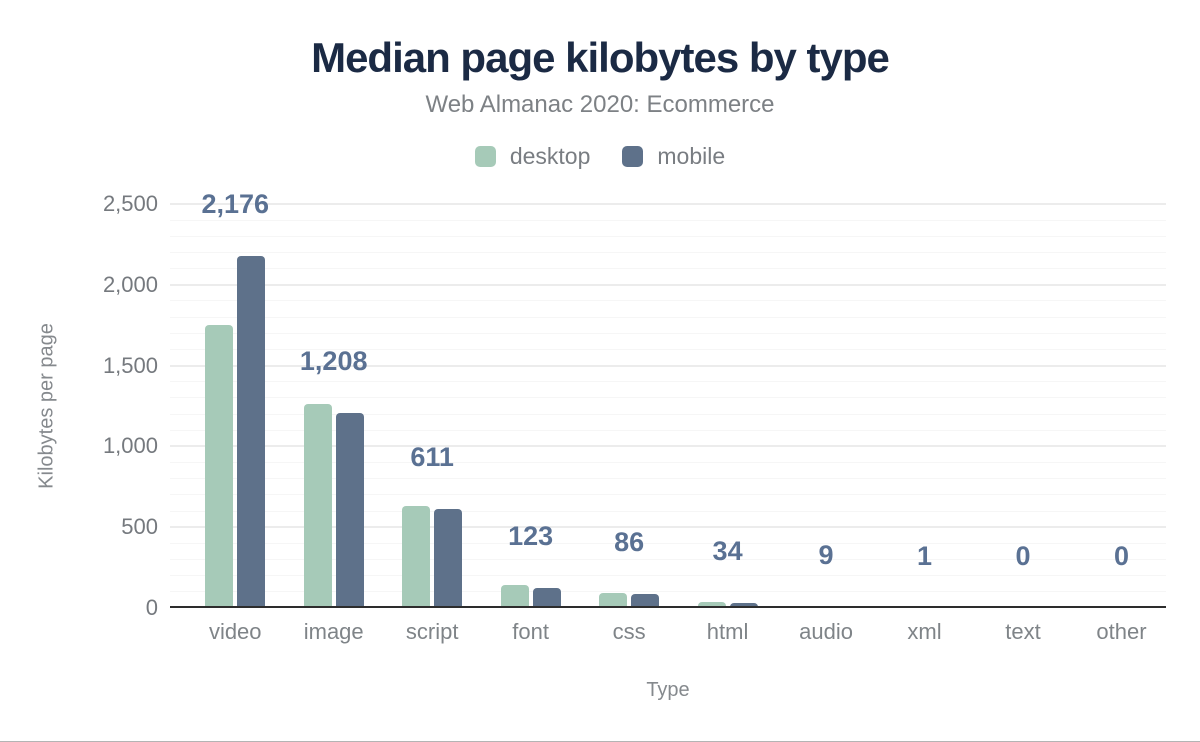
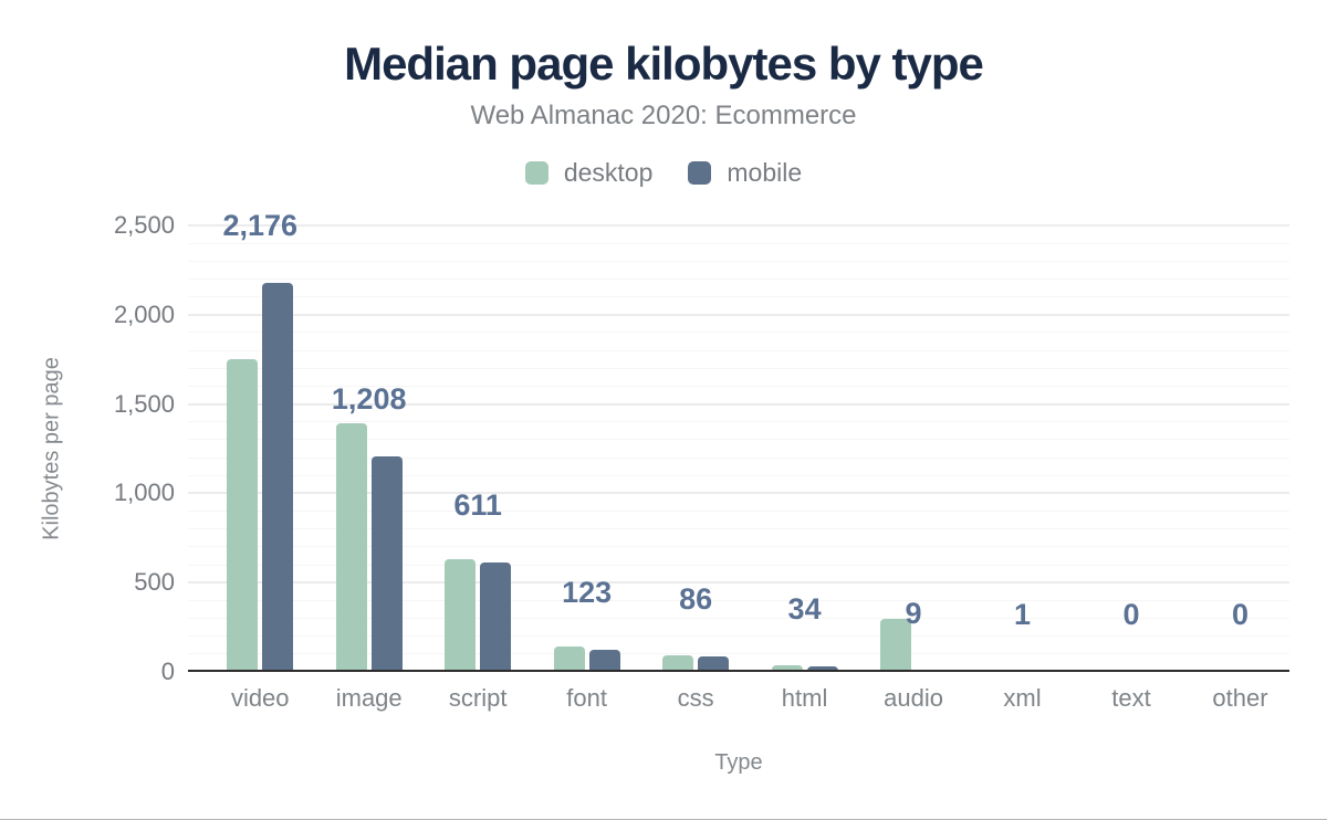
desktop/image: 1260 -> 1390
desktop/audio: 20 -> 300
